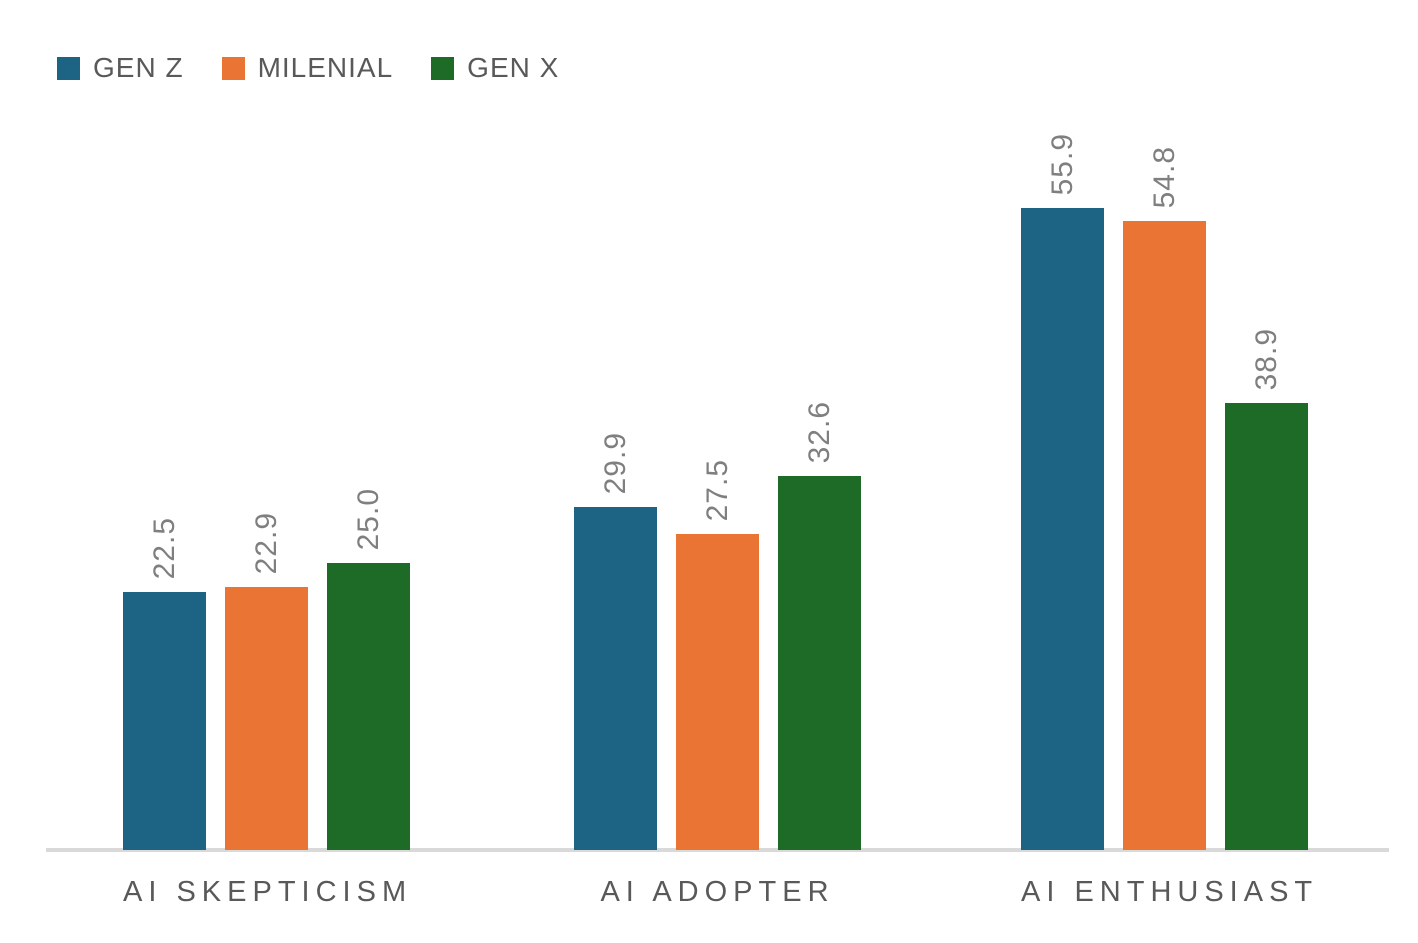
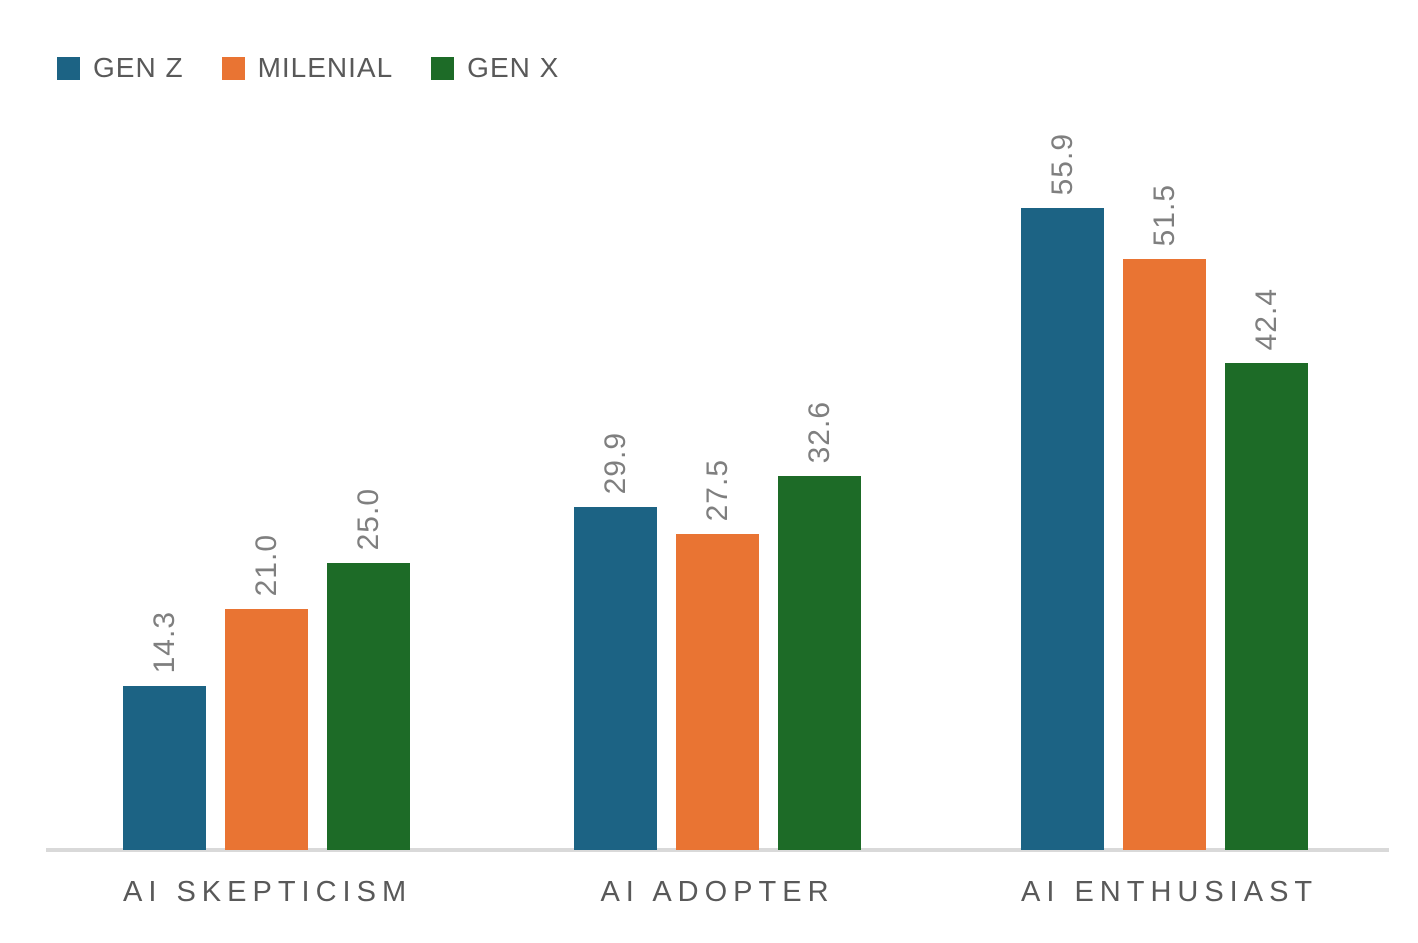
GEN Z/AI SKEPTICISM: 22.5 -> 14.3
MILENIAL/AI SKEPTICISM: 22.9 -> 21.0
MILENIAL/AI ENTHUSIAST: 54.8 -> 51.5
GEN X/AI ENTHUSIAST: 38.9 -> 42.4
